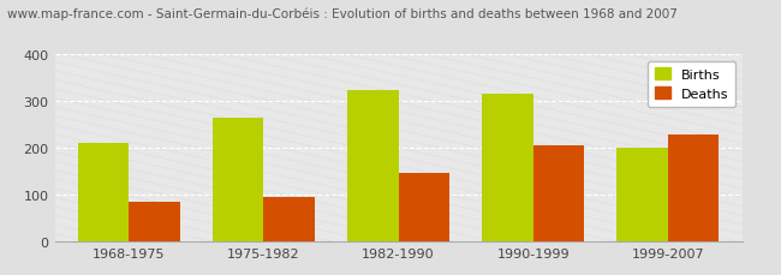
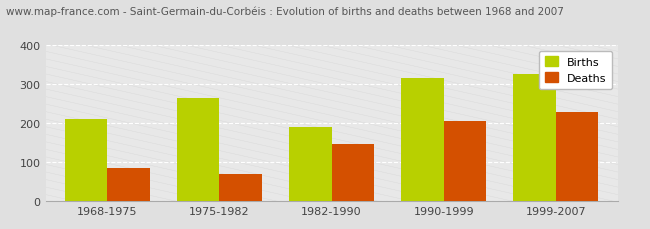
Deaths/1975-1982: 95 -> 70
Births/1982-1990: 323 -> 190
Births/1999-2007: 201 -> 325
